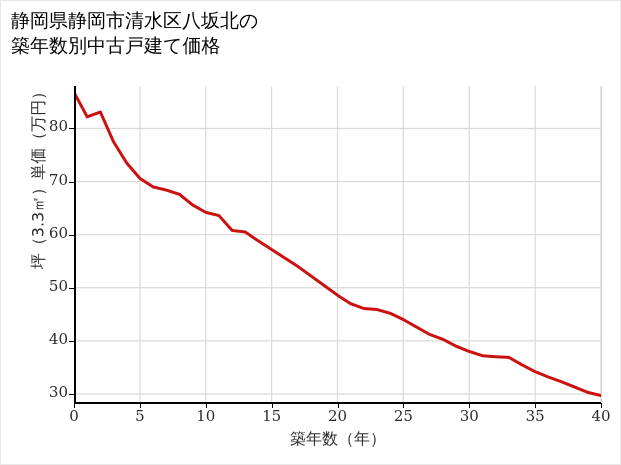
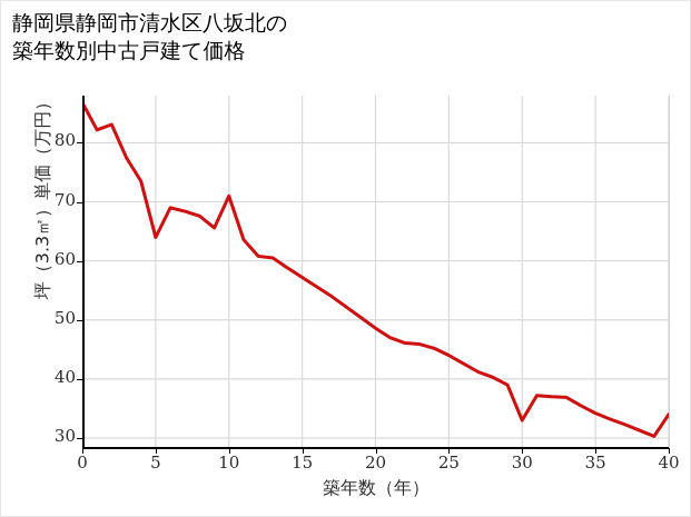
5: 71 -> 64
10: 64 -> 71
30: 38 -> 33
40: 30 -> 34
